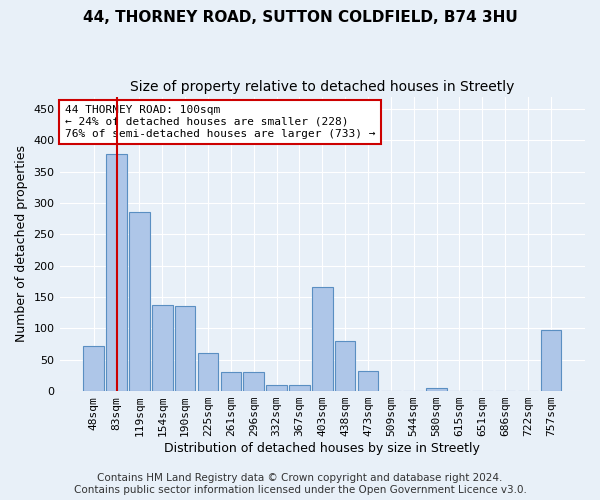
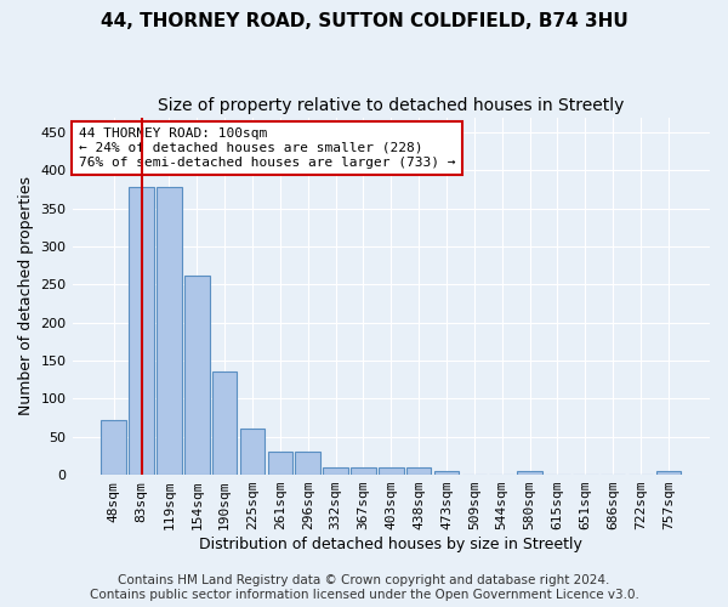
119sqm: 286 -> 378
154sqm: 138 -> 262
403sqm: 166 -> 10
438sqm: 80 -> 10
473sqm: 32 -> 5
757sqm: 98 -> 5
